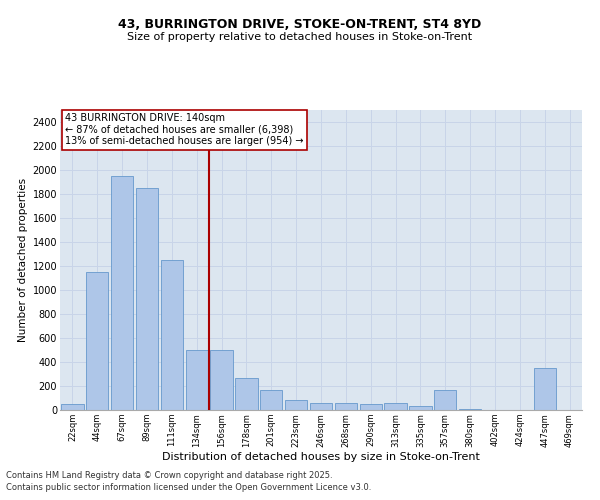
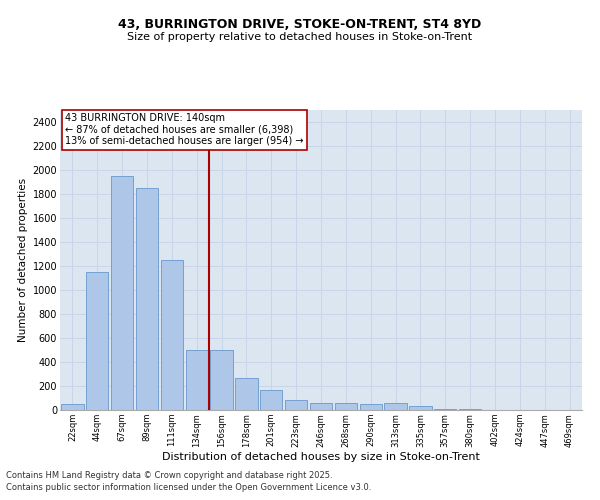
357sqm: 170 -> 10
447sqm: 350 -> 0
